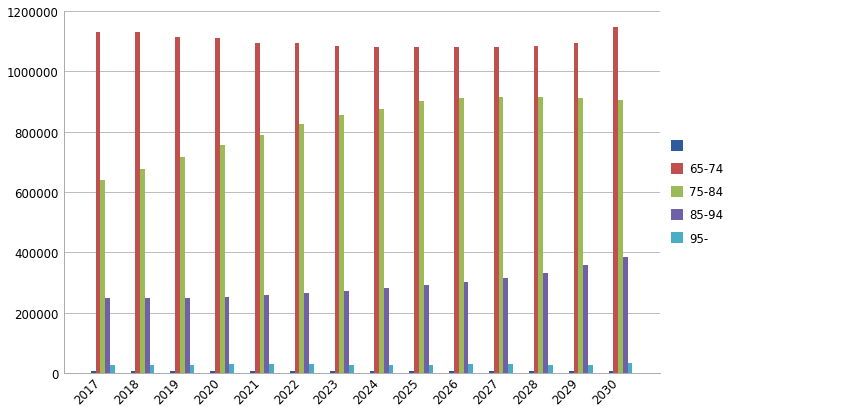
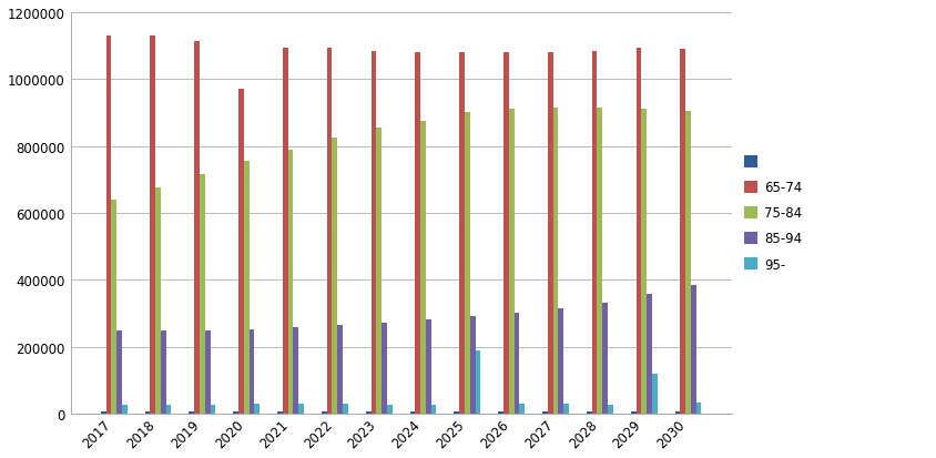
65-74/2020: 1110000 -> 970000
95-/2025: 28000 -> 190000
95-/2029: 28000 -> 120000
65-74/2030: 1147000 -> 1090000
